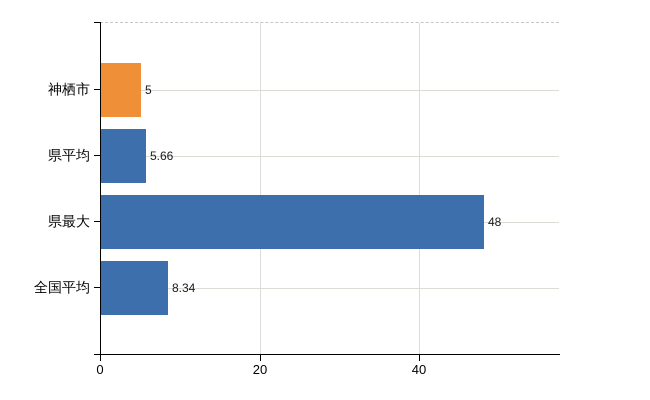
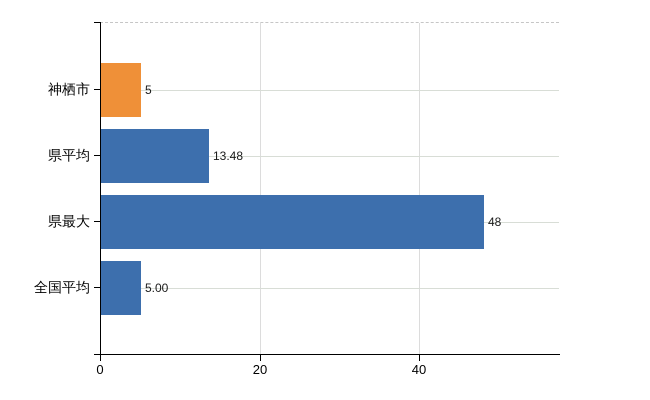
県平均: 5.66 -> 13.48
全国平均: 8.34 -> 5.00
